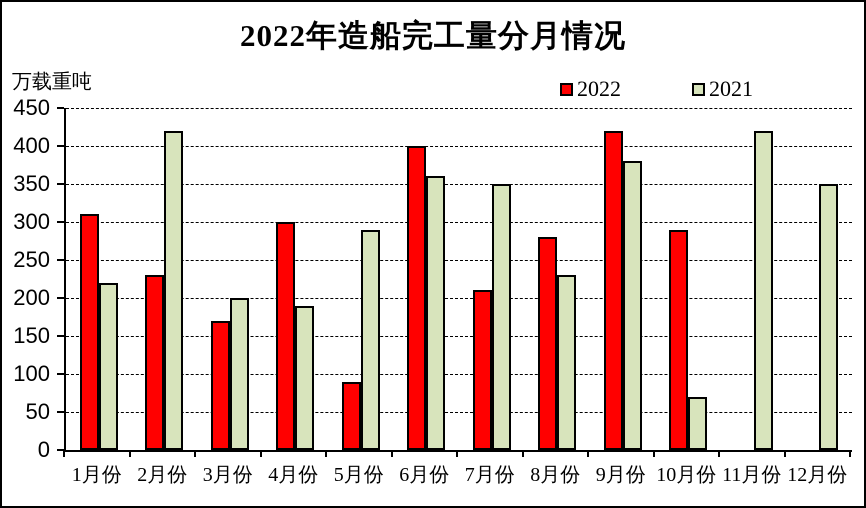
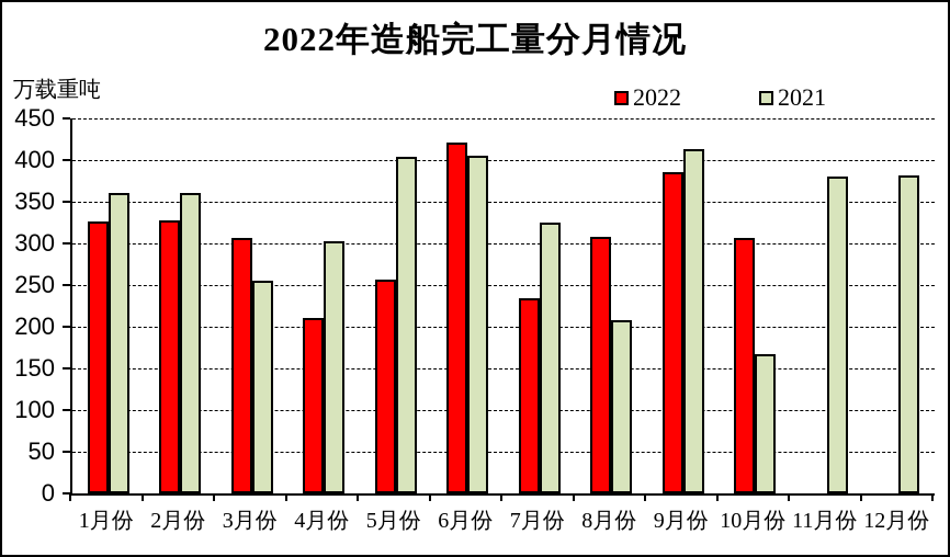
2022/1月份: 310 -> 330
2021/1月份: 220 -> 360
2022/2月份: 230 -> 330
2021/2月份: 420 -> 360
2022/3月份: 170 -> 310
2021/3月份: 200 -> 260
2022/4月份: 300 -> 210
2021/4月份: 190 -> 300
2022/5月份: 90 -> 260
2021/5月份: 290 -> 400
2022/6月份: 400 -> 420
2021/6月份: 360 -> 400
2022/7月份: 210 -> 230
2021/7月份: 350 -> 320
2022/8月份: 280 -> 310
2021/8月份: 230 -> 210
2022/9月份: 420 -> 380
2021/9月份: 380 -> 410
2022/10月份: 290 -> 310
2021/10月份: 70 -> 170
2021/11月份: 420 -> 380
2021/12月份: 350 -> 380
